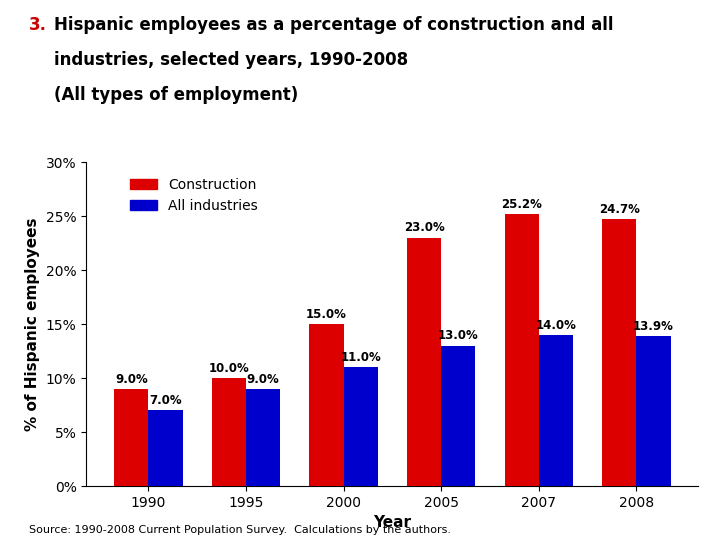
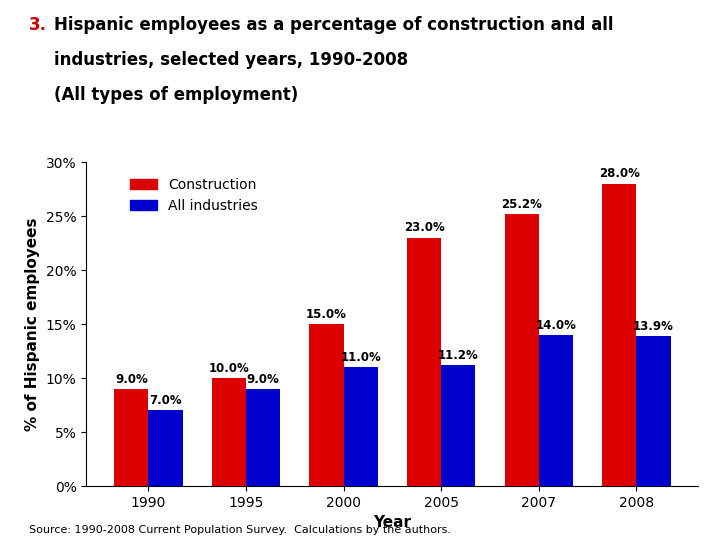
All industries/2005: 13.0% -> 11.2%
Construction/2008: 24.7% -> 28.0%
